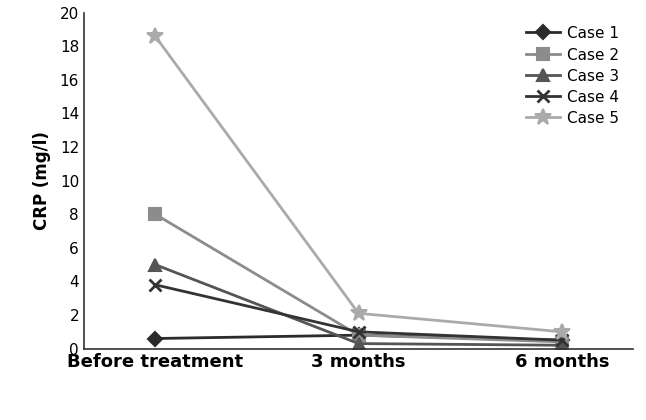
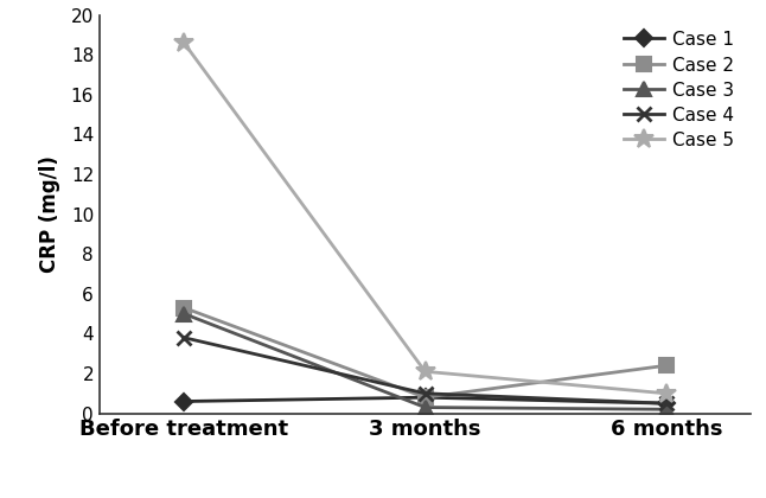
Case 2/Before treatment: 8.0 -> 5.3
Case 2/6 months: 0.4 -> 2.4
